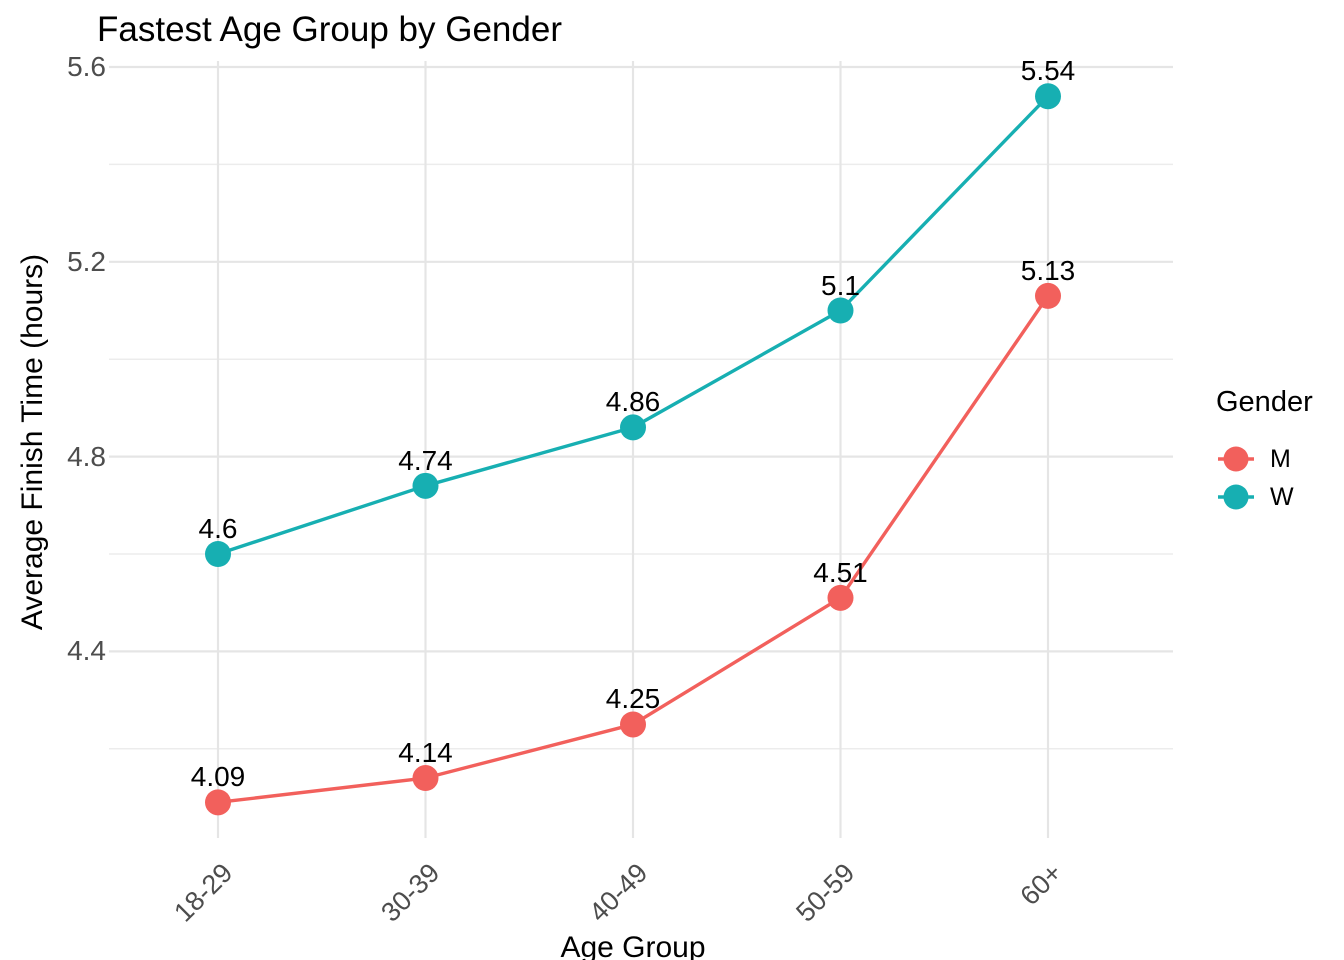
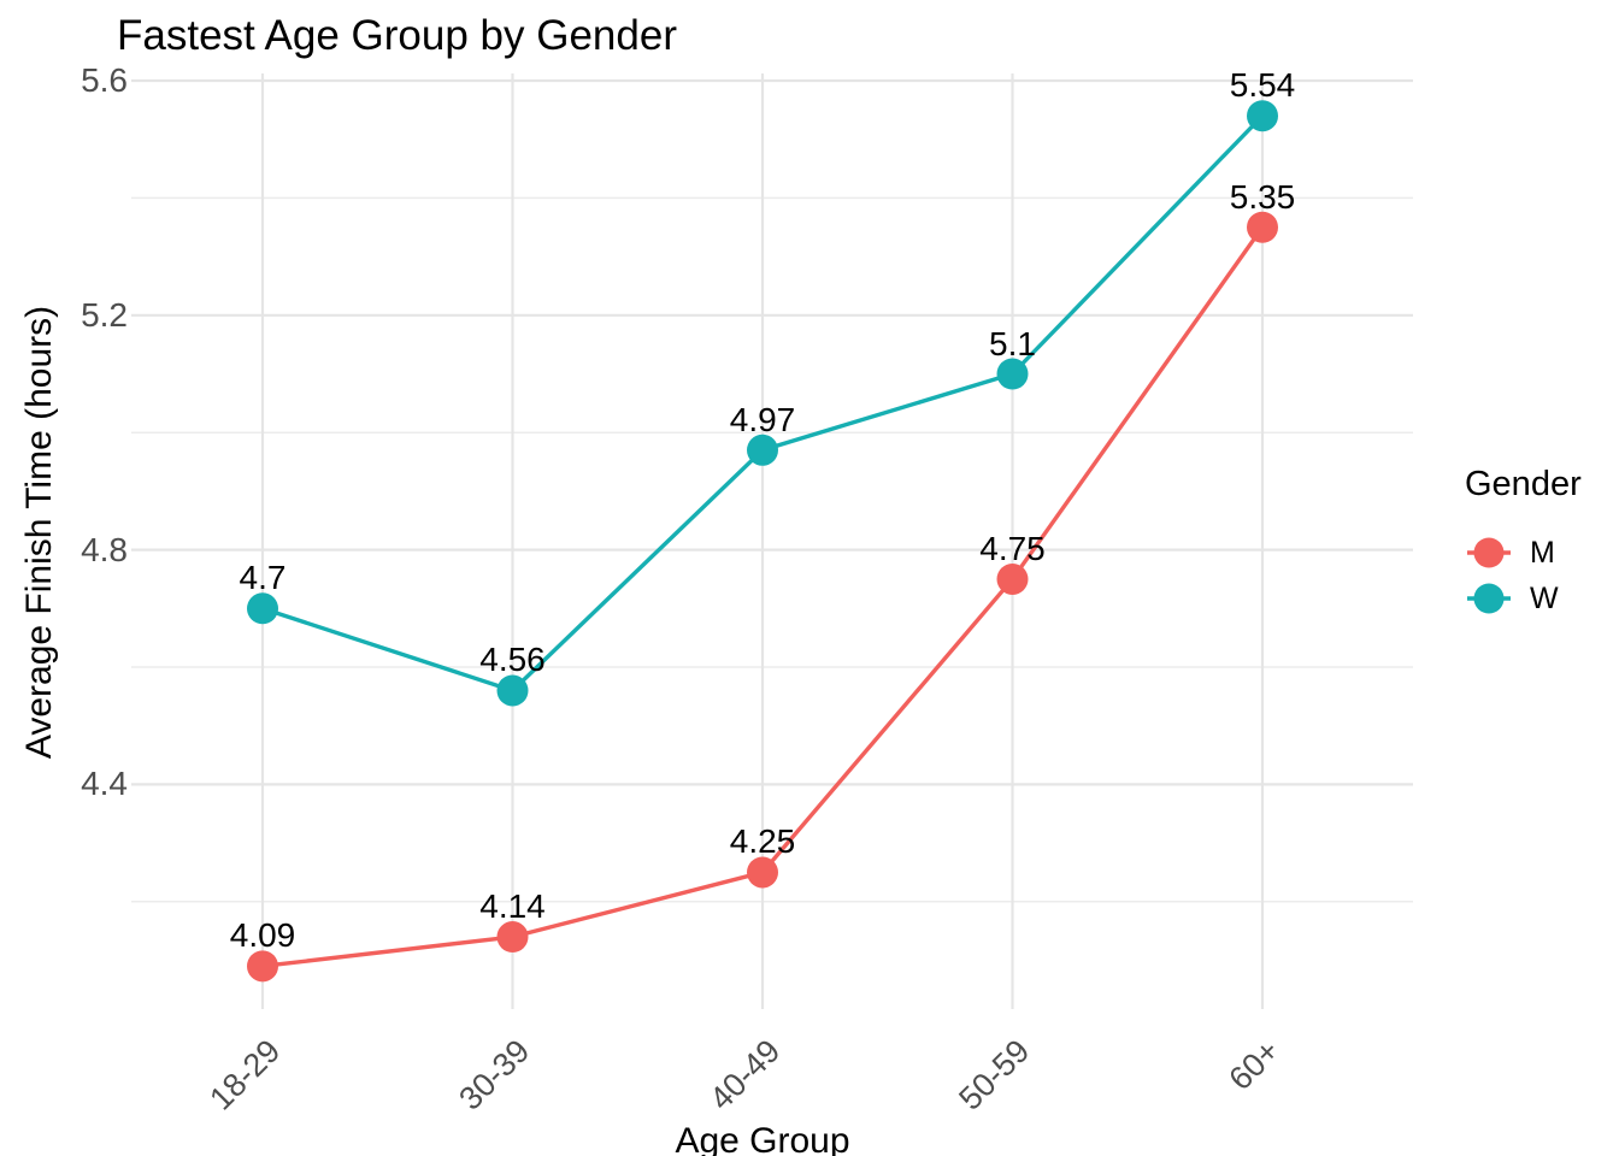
W/18-29: 4.6 -> 4.7
W/30-39: 4.74 -> 4.56
W/40-49: 4.86 -> 4.97
M/50-59: 4.51 -> 4.75
M/60+: 5.13 -> 5.35
